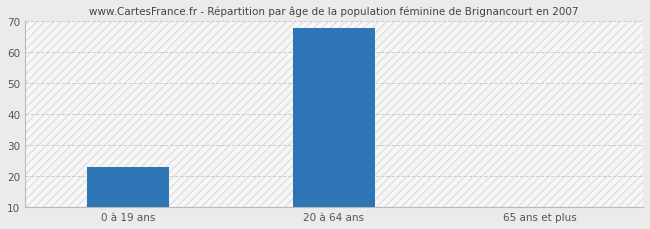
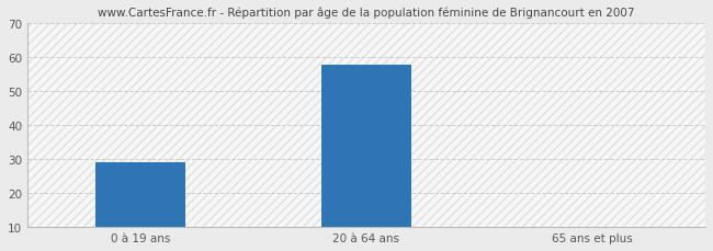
0 à 19 ans: 23 -> 29
20 à 64 ans: 68 -> 58
